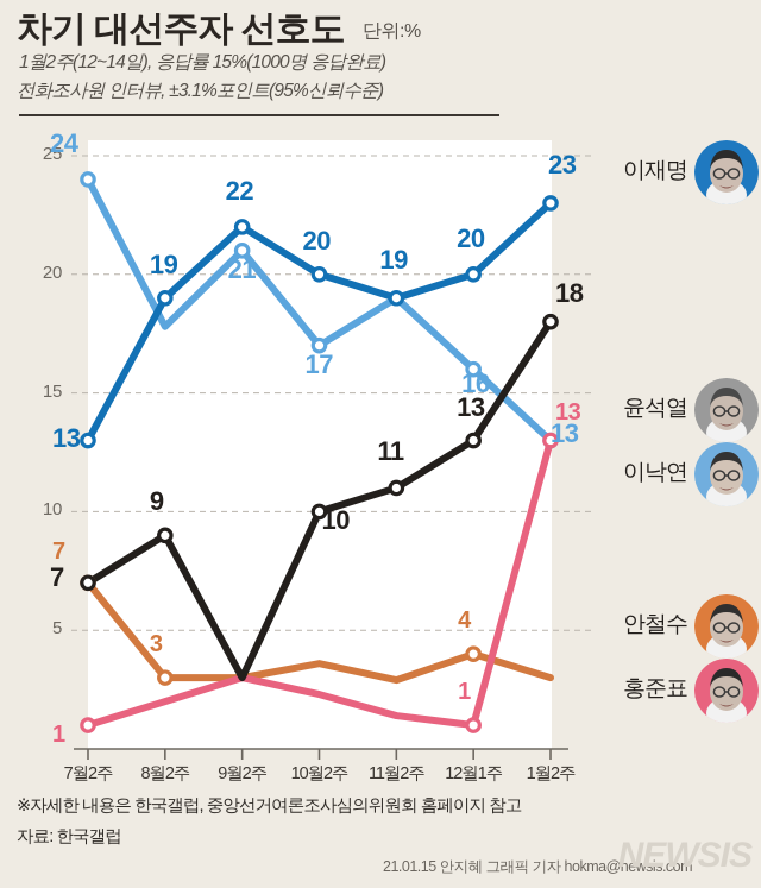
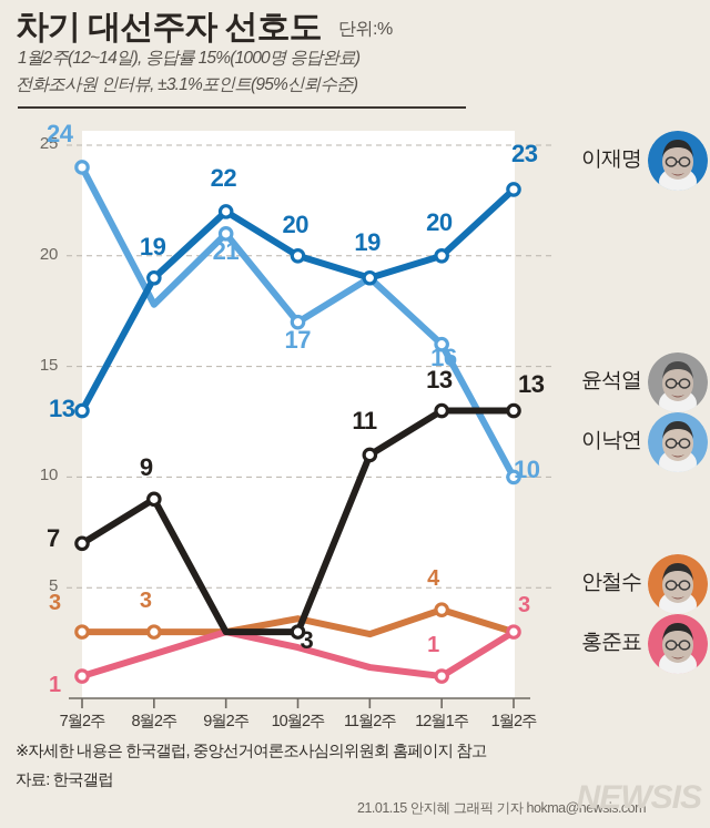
안철수/7월2주: 7 -> 3
윤석열/10월2주: 10 -> 3
이낙연/1월2주: 13 -> 10
윤석열/1월2주: 18 -> 13
홍준표/1월2주: 13 -> 3
